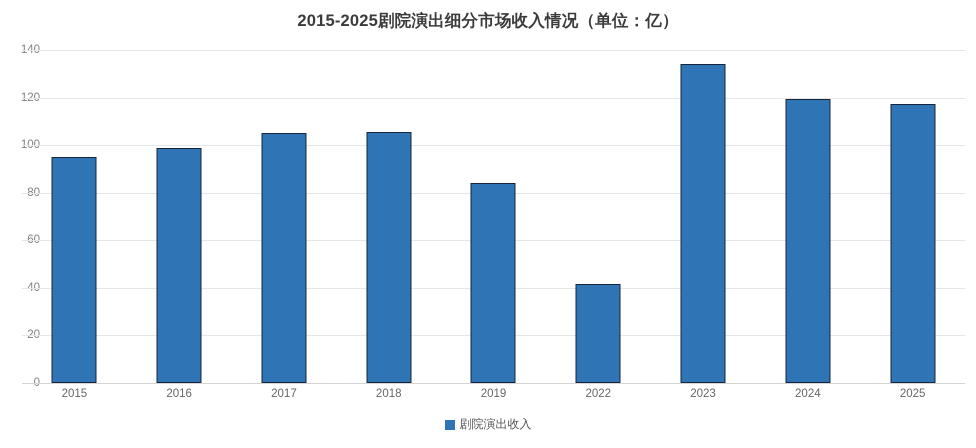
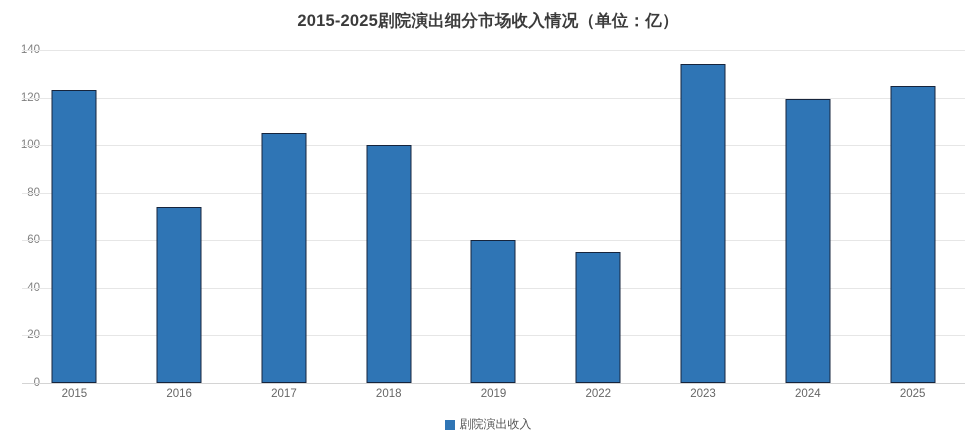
2015: 95 -> 123
2016: 99 -> 74
2018: 106 -> 100
2019: 84 -> 60
2022: 42 -> 55
2025: 118 -> 125
